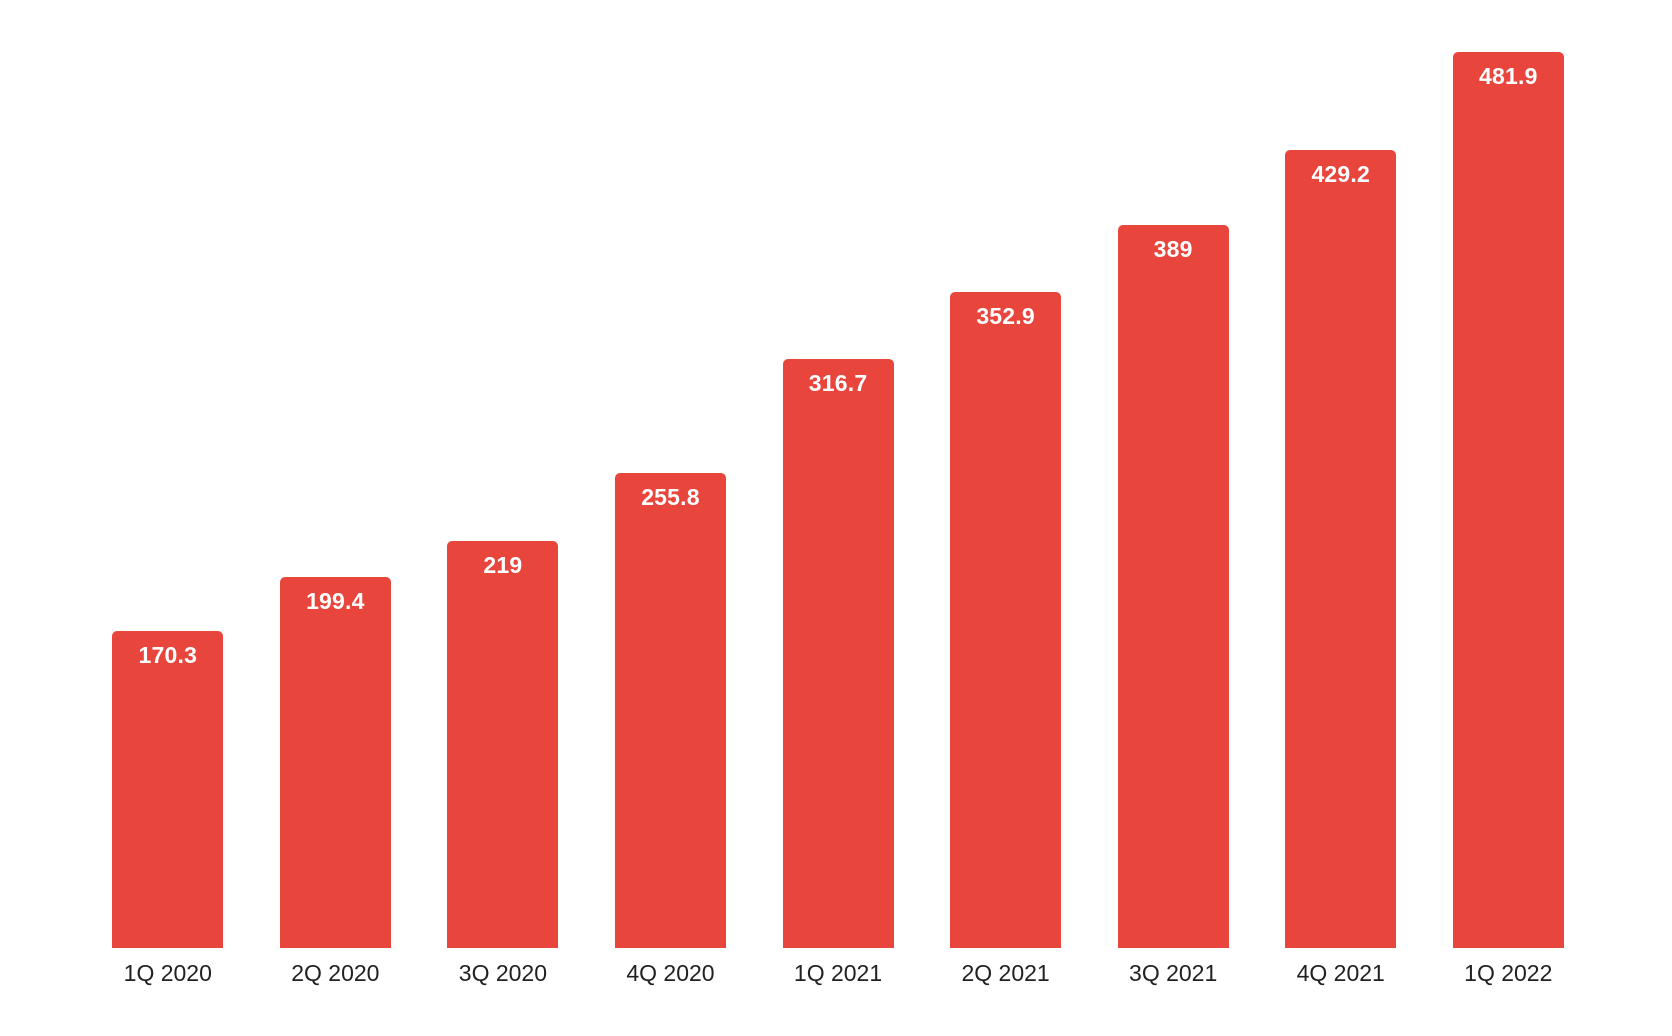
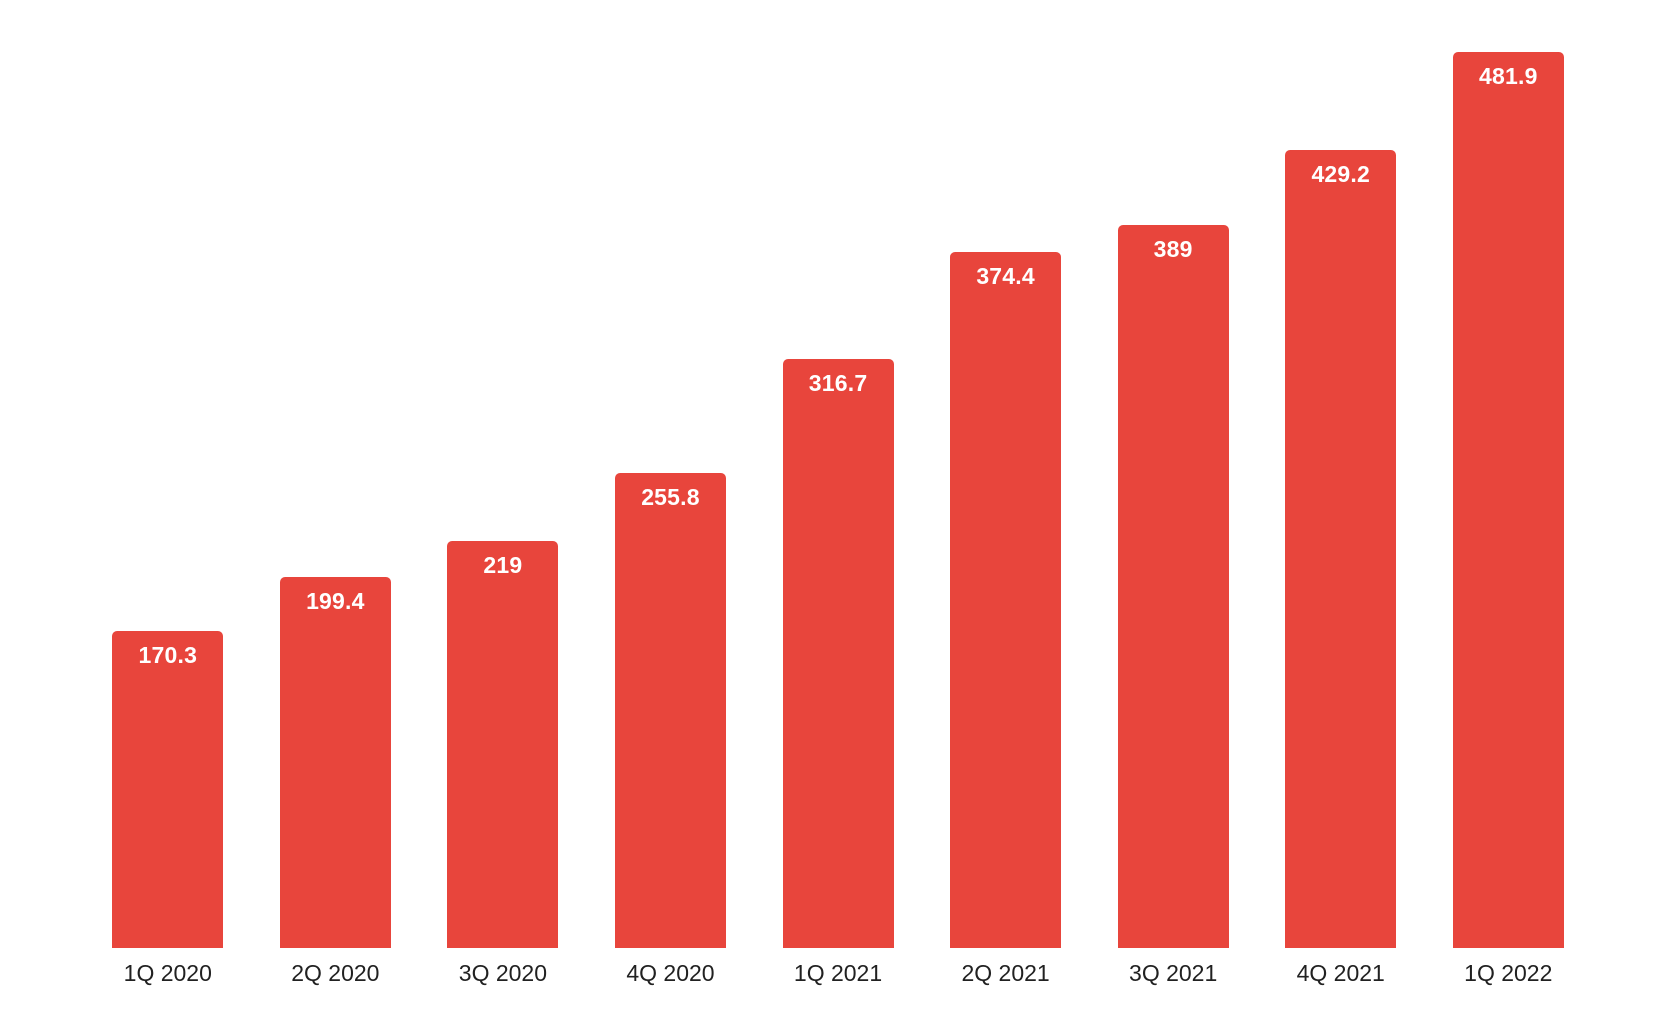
2Q 2021: 352.9 -> 374.4
